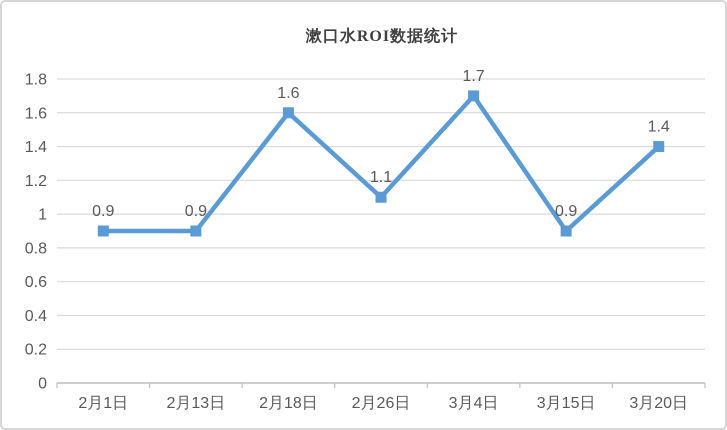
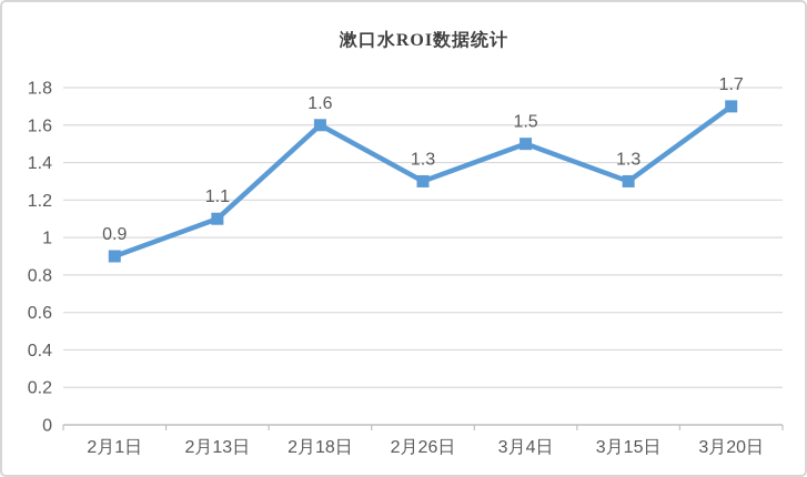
2月13日: 0.9 -> 1.1
2月26日: 1.1 -> 1.3
3月4日: 1.7 -> 1.5
3月15日: 0.9 -> 1.3
3月20日: 1.4 -> 1.7
